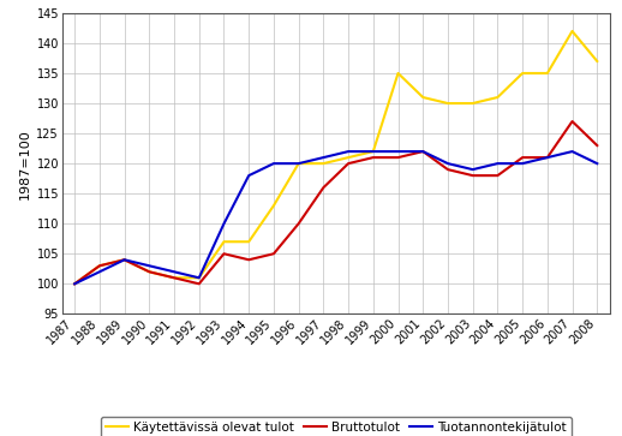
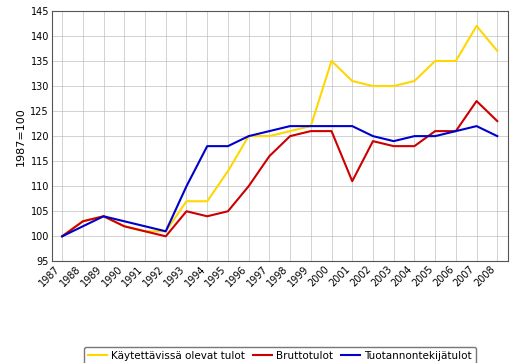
Tuotannontekijätulot/1995: 120 -> 118
Bruttotulot/2001: 122 -> 111
